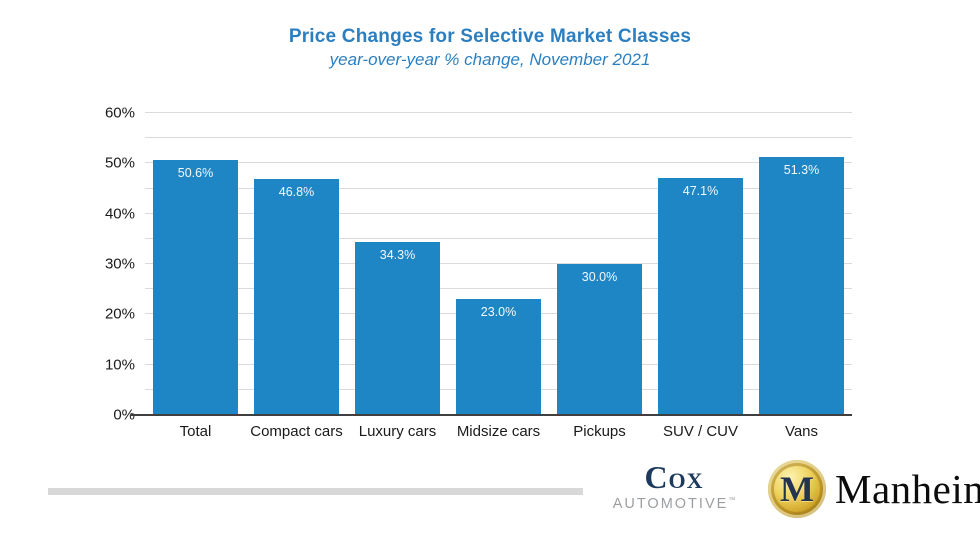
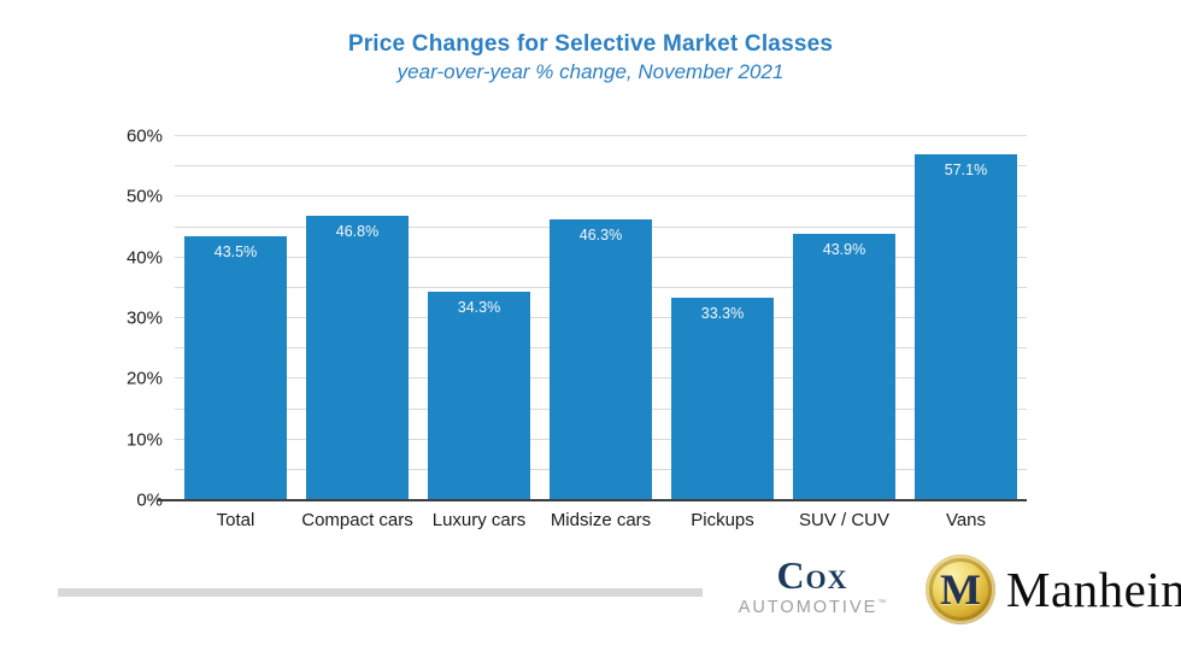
Total: 50.6% -> 43.5%
Midsize cars: 23.0% -> 46.3%
Pickups: 30.0% -> 33.3%
SUV / CUV: 47.1% -> 43.9%
Vans: 51.3% -> 57.1%
